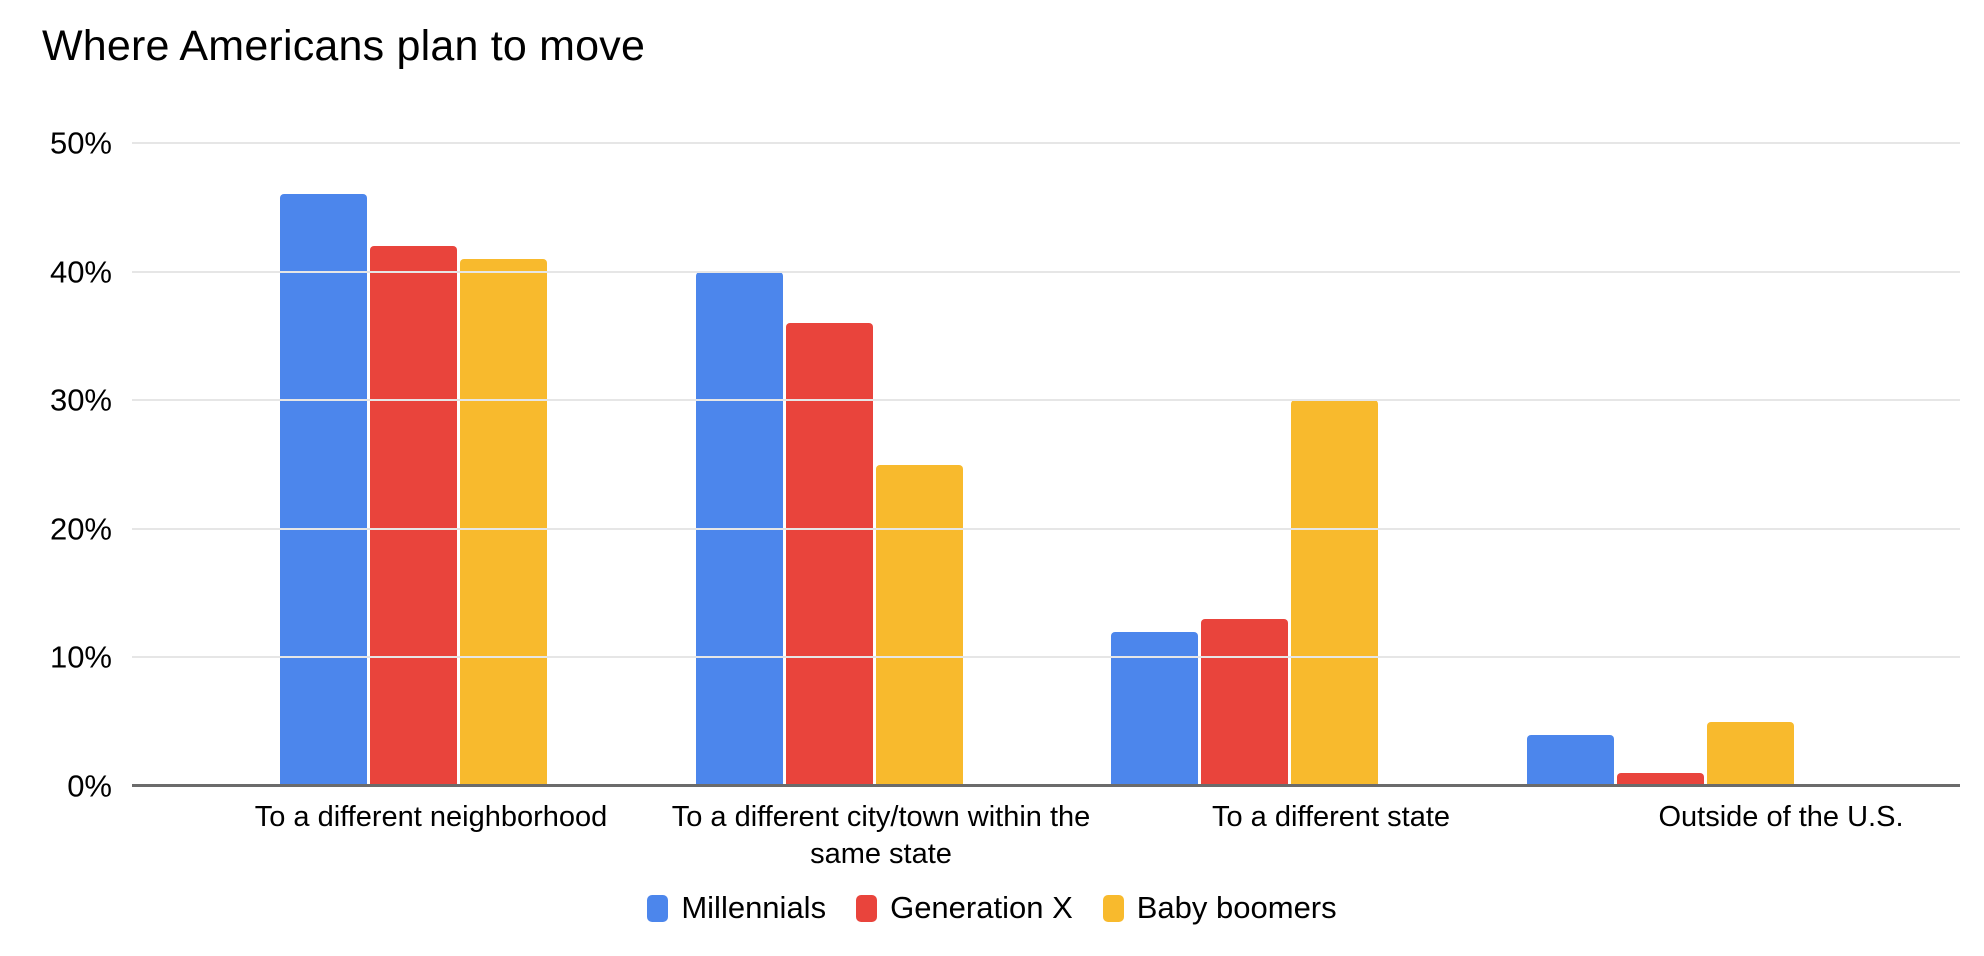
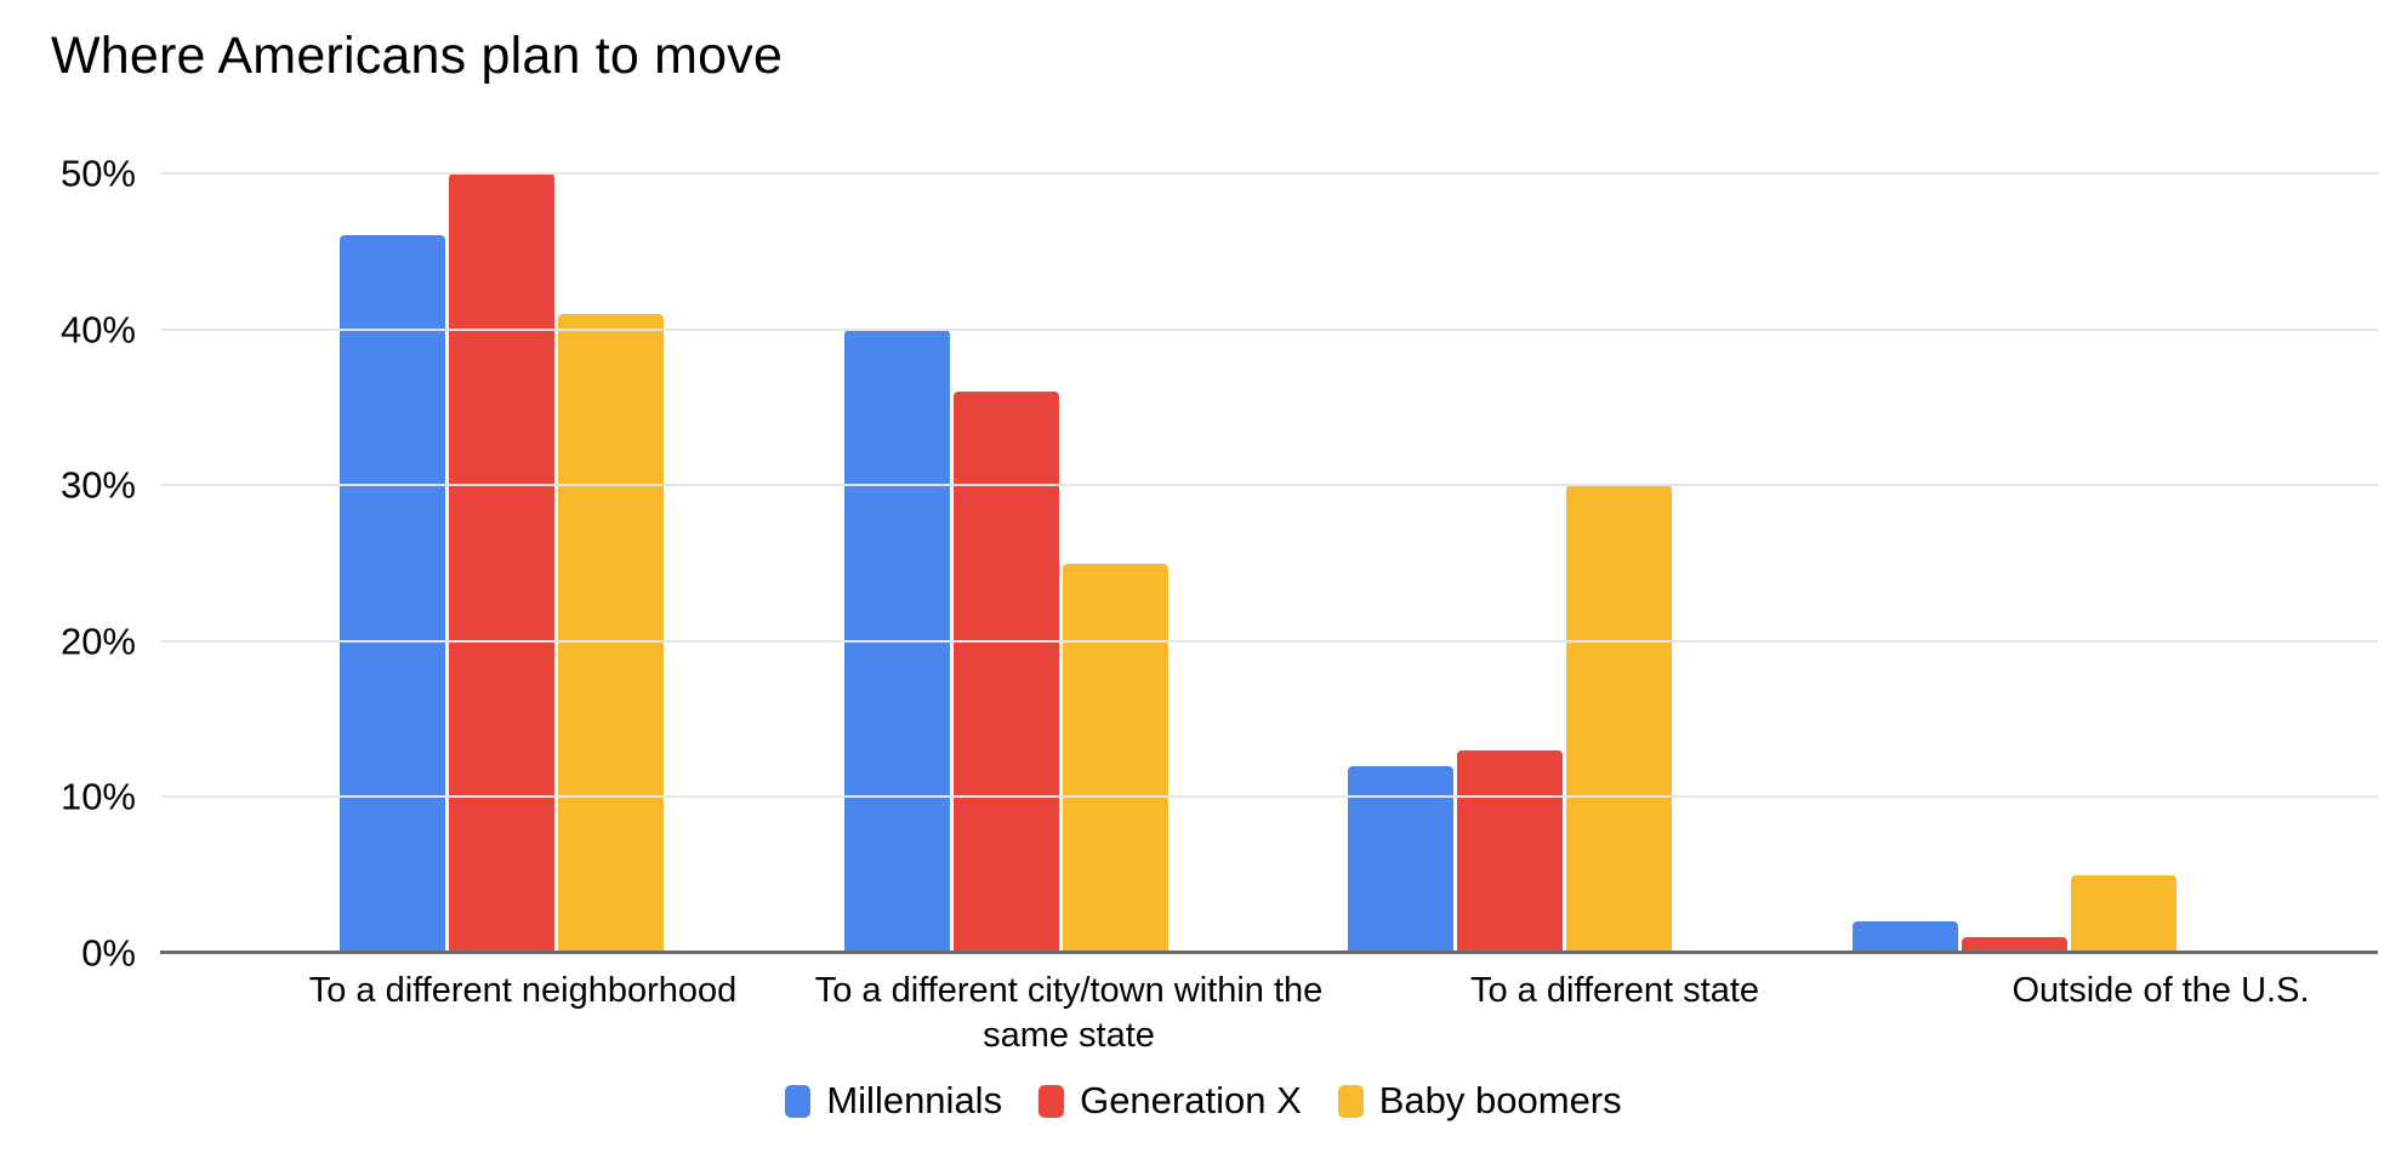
Generation X/To a different neighborhood: 42% -> 50%
Millennials/Outside of the U.S.: 4% -> 2%
